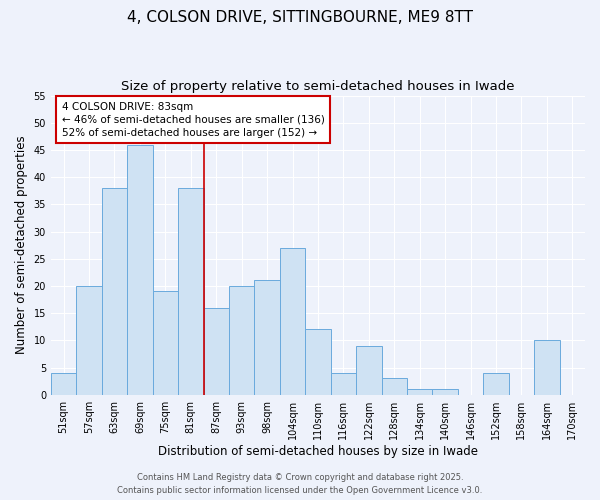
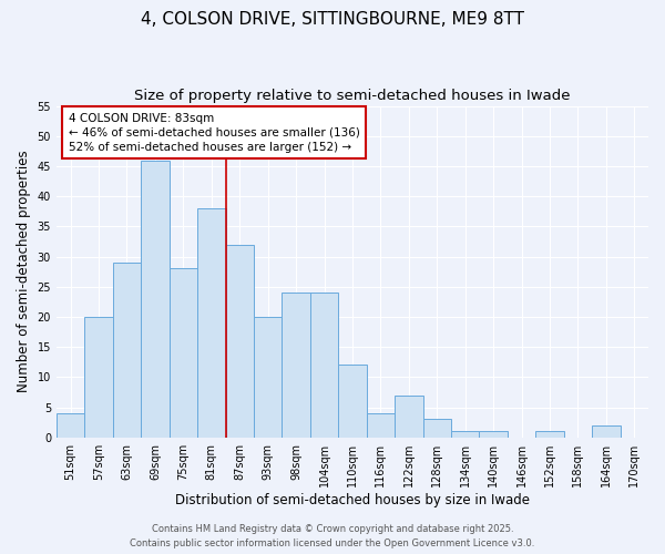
63sqm: 38 -> 29
75sqm: 19 -> 28
87sqm: 16 -> 32
98sqm: 21 -> 24
104sqm: 27 -> 24
122sqm: 9 -> 7
152sqm: 4 -> 1
164sqm: 10 -> 2
